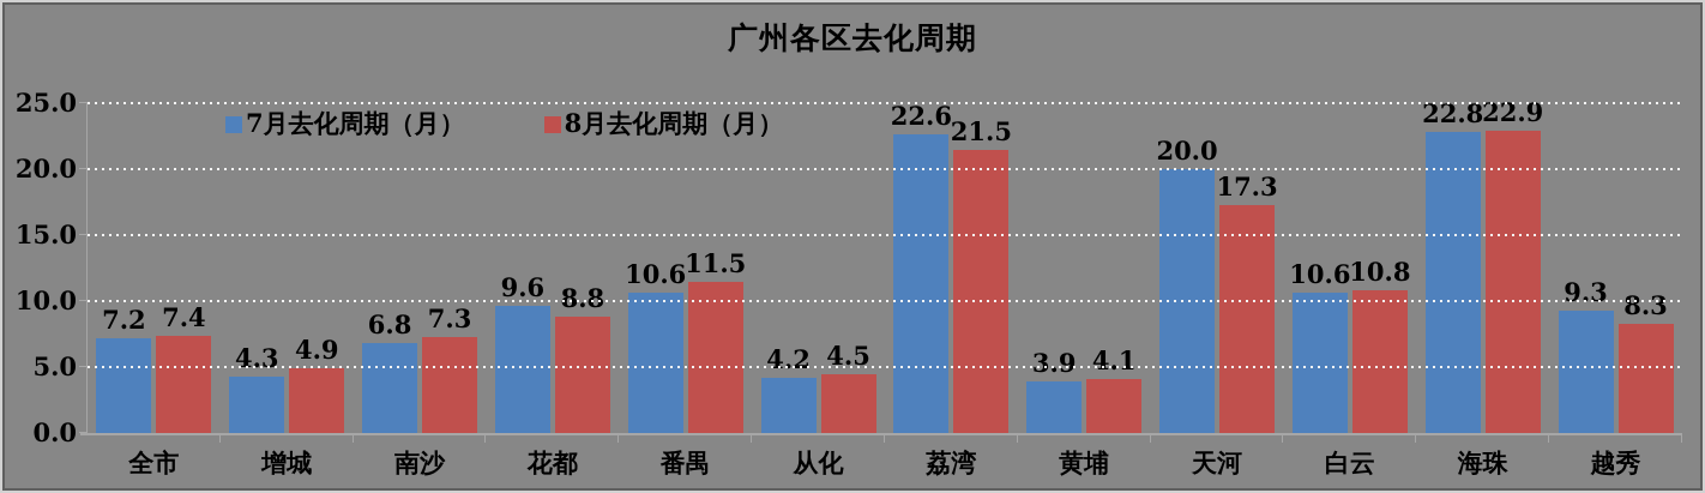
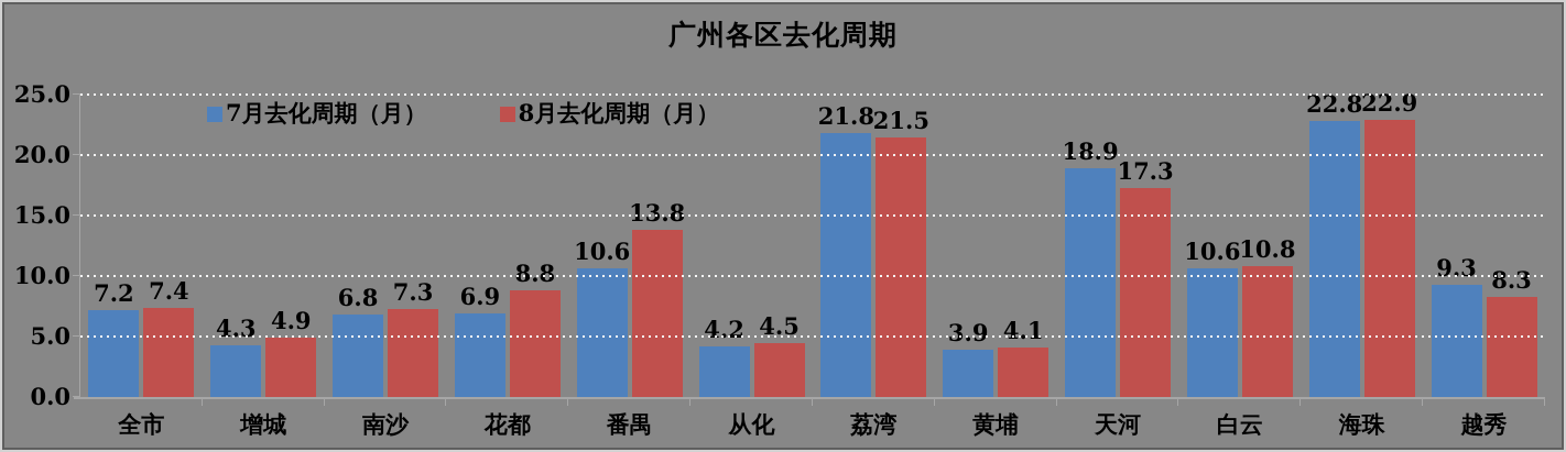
7月去化周期（月）/花都: 9.6 -> 6.9
8月去化周期（月）/番禺: 11.5 -> 13.8
7月去化周期（月）/荔湾: 22.6 -> 21.8
7月去化周期（月）/天河: 20.0 -> 18.9
